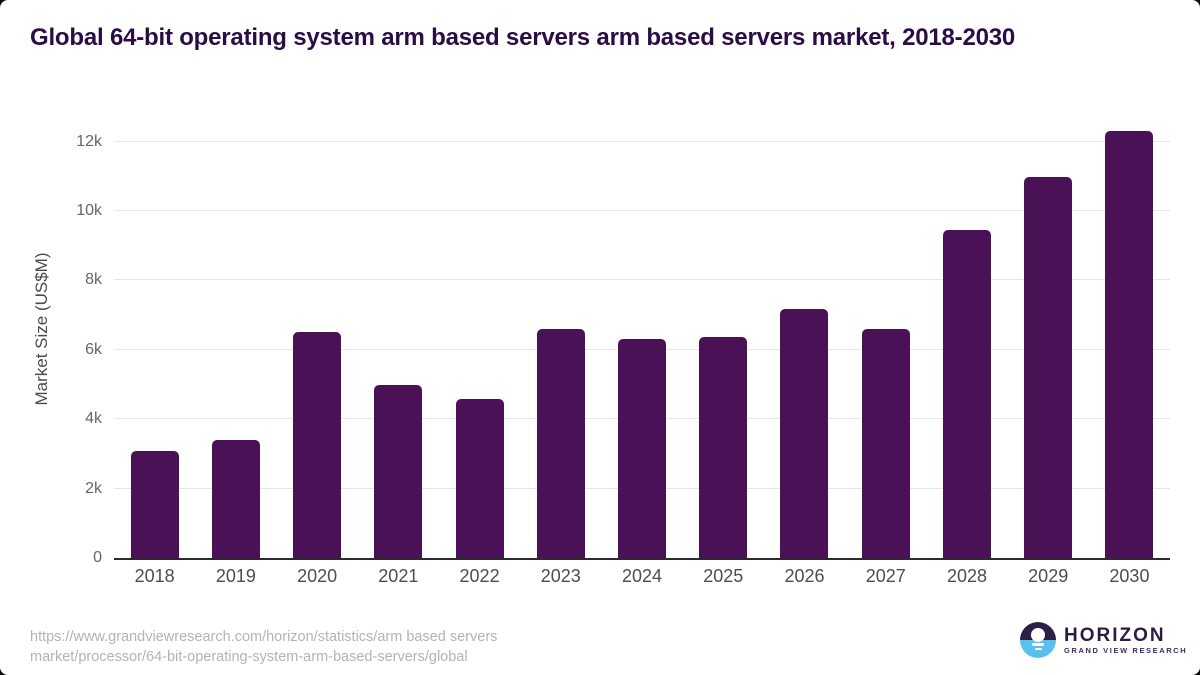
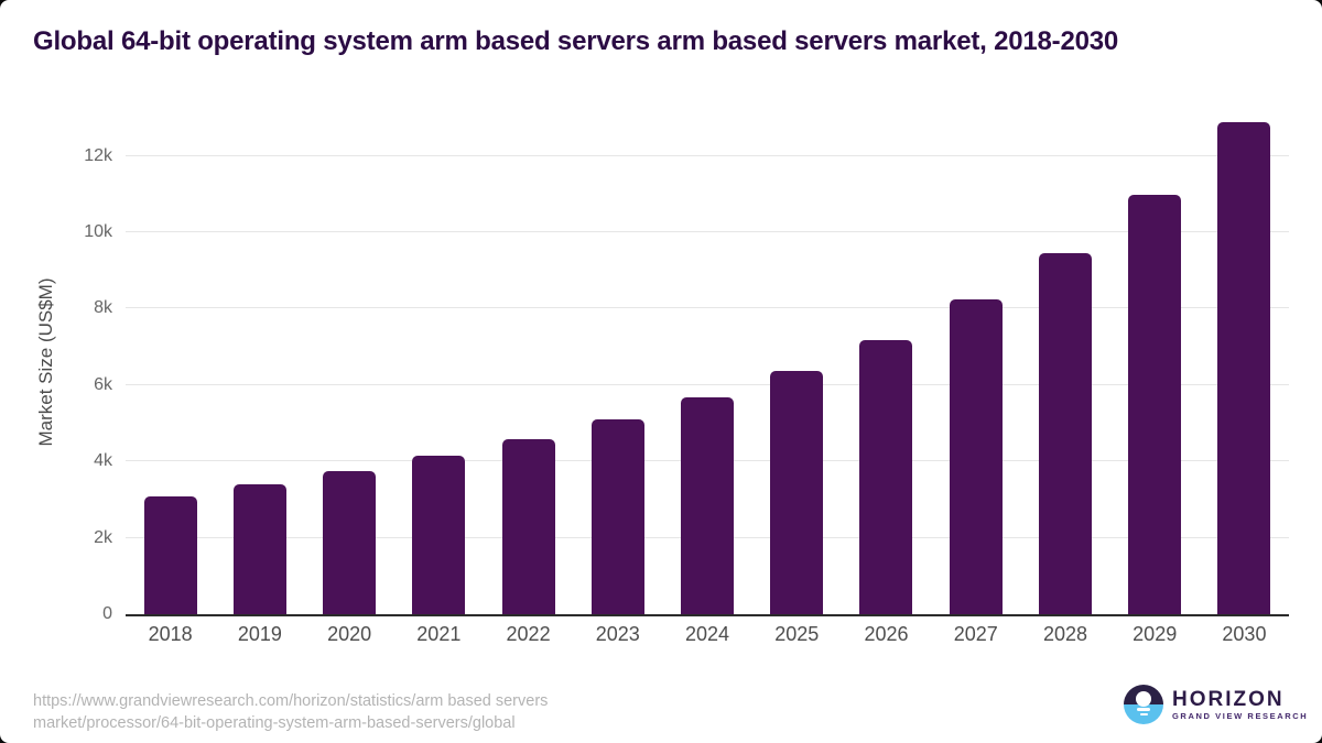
2020: 6.5k -> 3.7k
2021: 5.0k -> 4.2k
2023: 6.6k -> 5.1k
2024: 6.3k -> 5.7k
2027: 6.6k -> 8.2k
2030: 12.3k -> 12.9k
